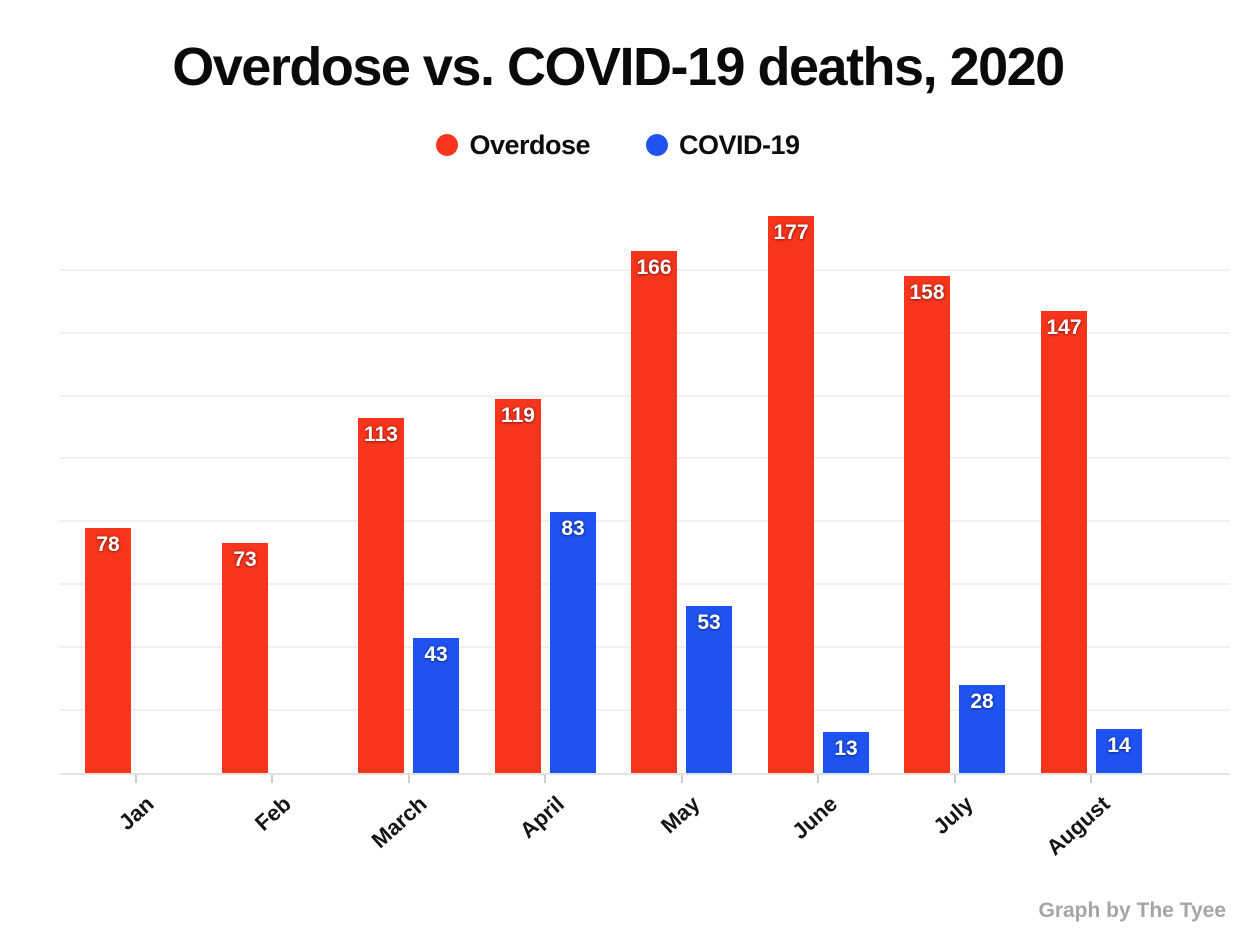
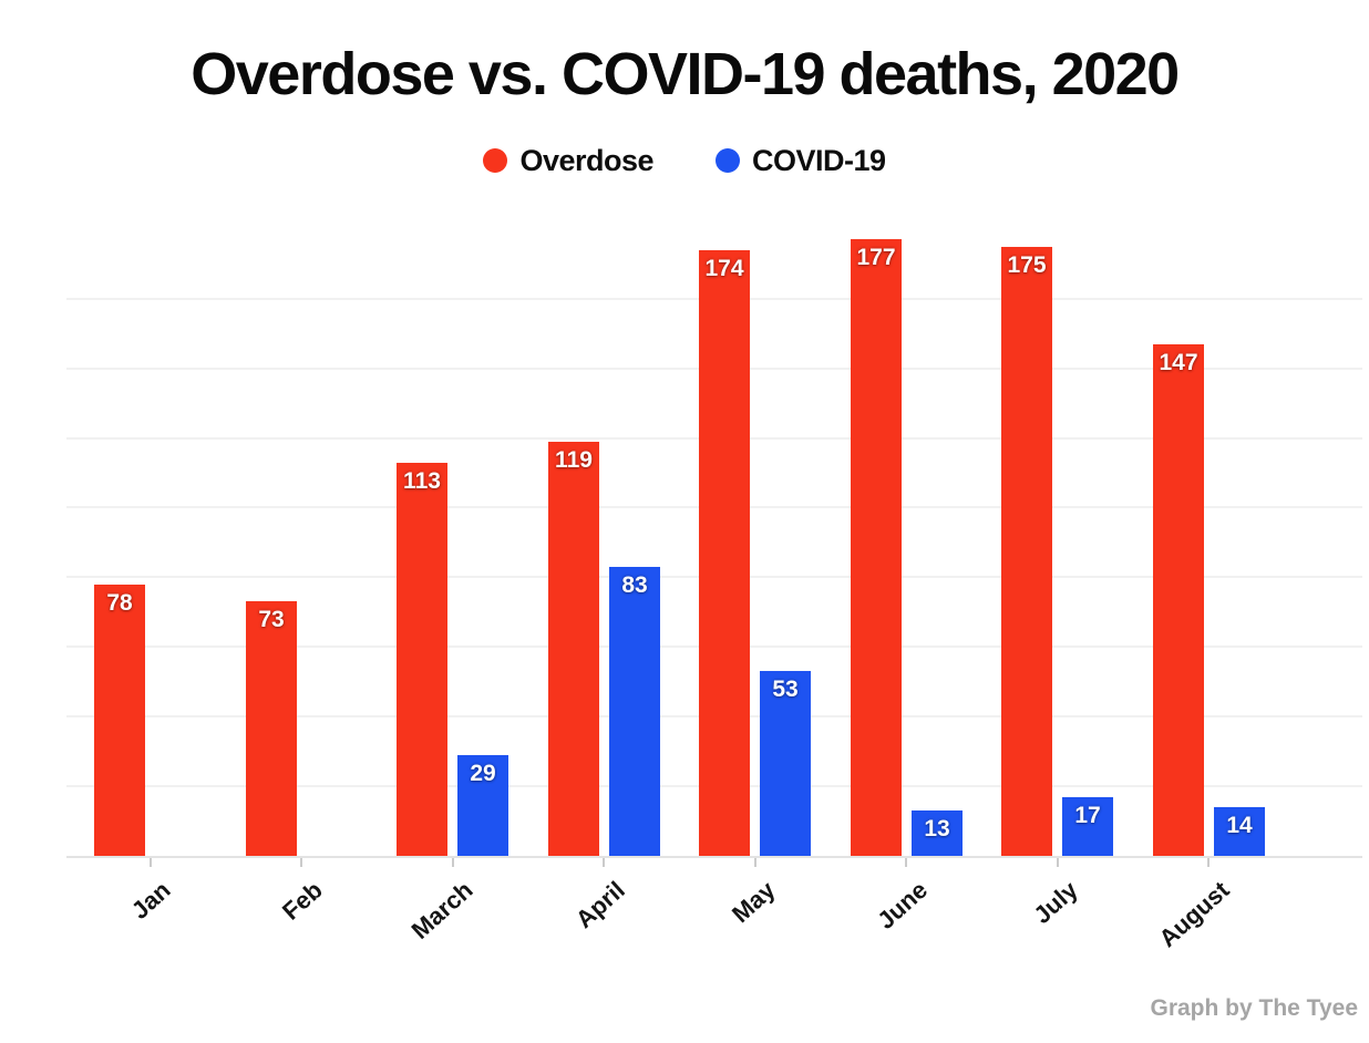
COVID-19/March: 43 -> 29
Overdose/May: 166 -> 174
Overdose/July: 158 -> 175
COVID-19/July: 28 -> 17
